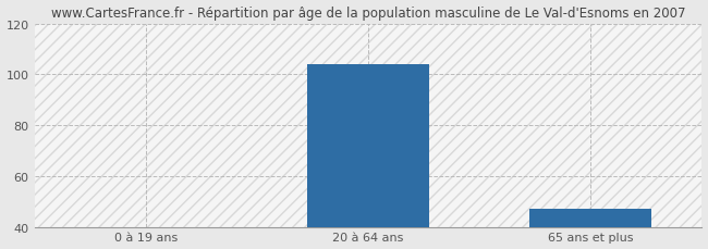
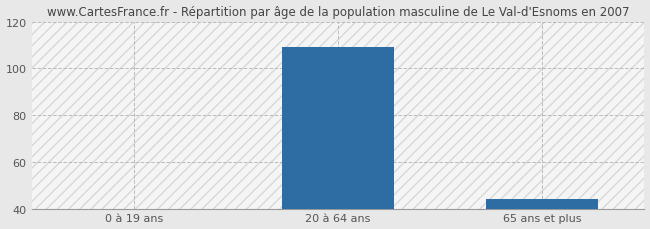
20 à 64 ans: 104 -> 109
65 ans et plus: 47 -> 44
